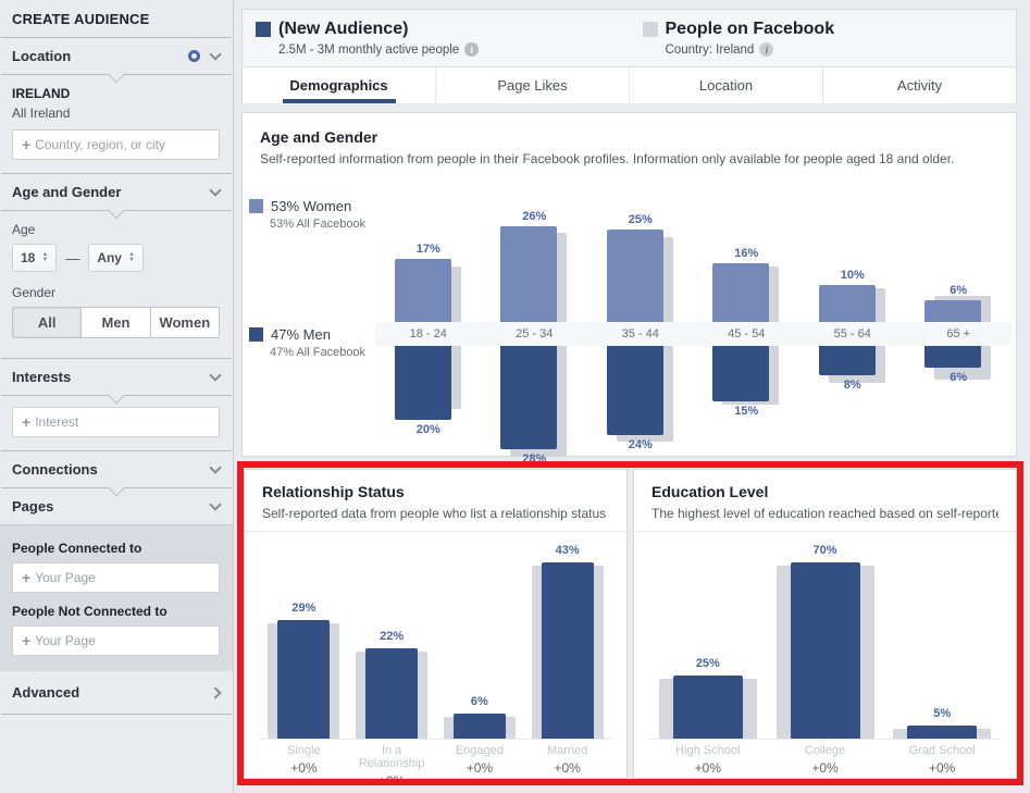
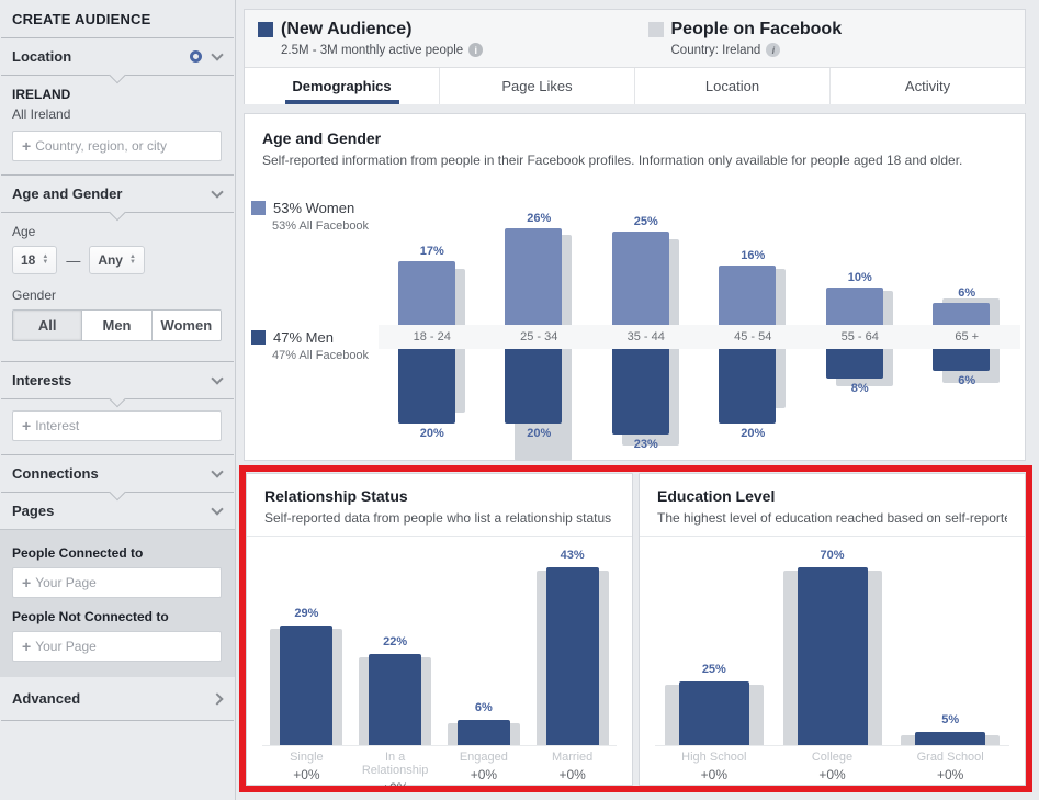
Age and Gender/Men/25 - 34: 28% -> 20%
Age and Gender/Men/35 - 44: 24% -> 23%
Age and Gender/Men/45 - 54: 15% -> 20%
